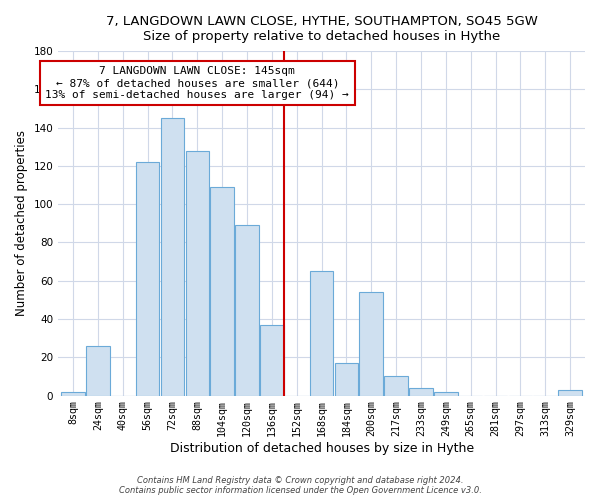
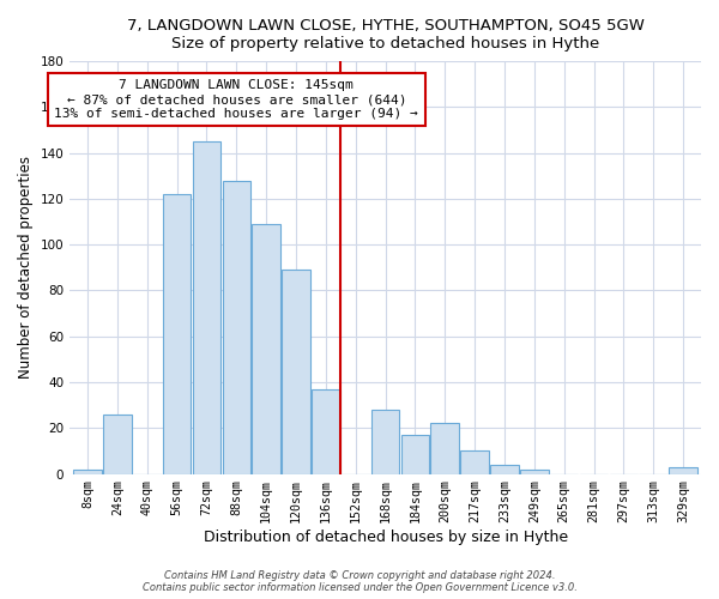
168sqm: 65 -> 28
200sqm: 54 -> 22
